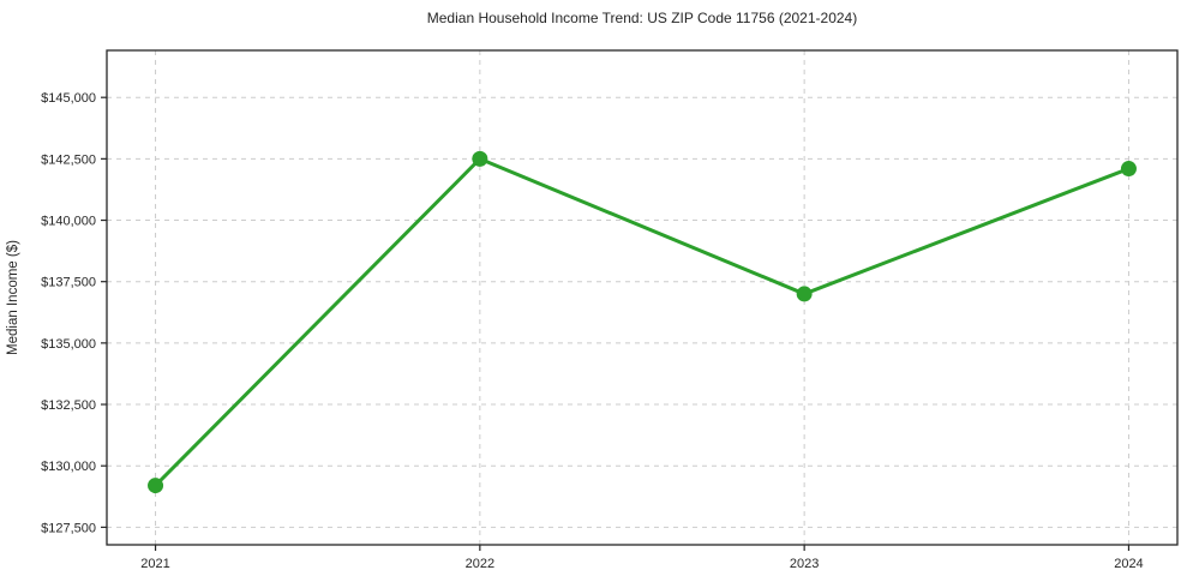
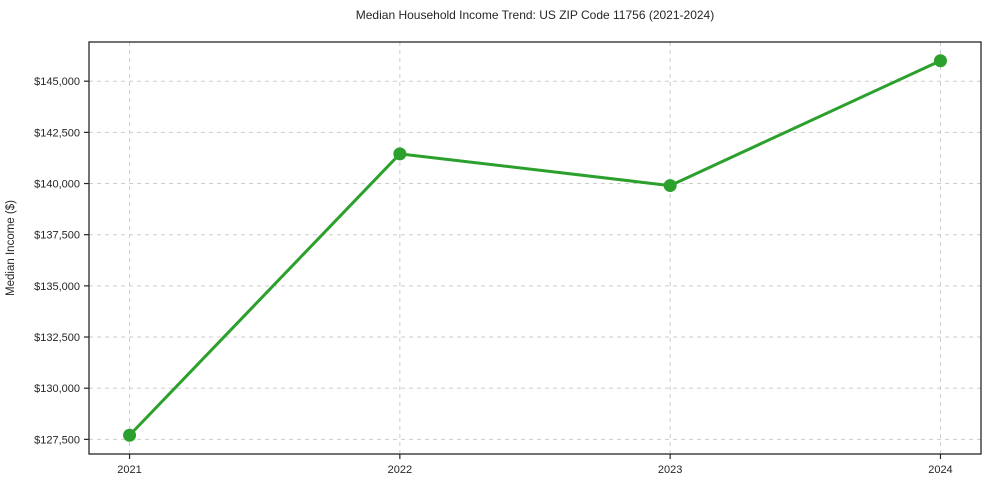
2021: $129200 -> $127700
2022: $142500 -> $141400
2023: $137000 -> $139900
2024: $142100 -> $146000
